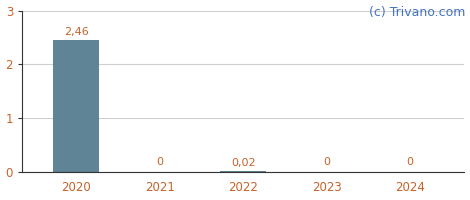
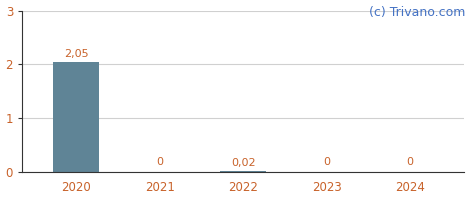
2020: 2,46 -> 2,05
